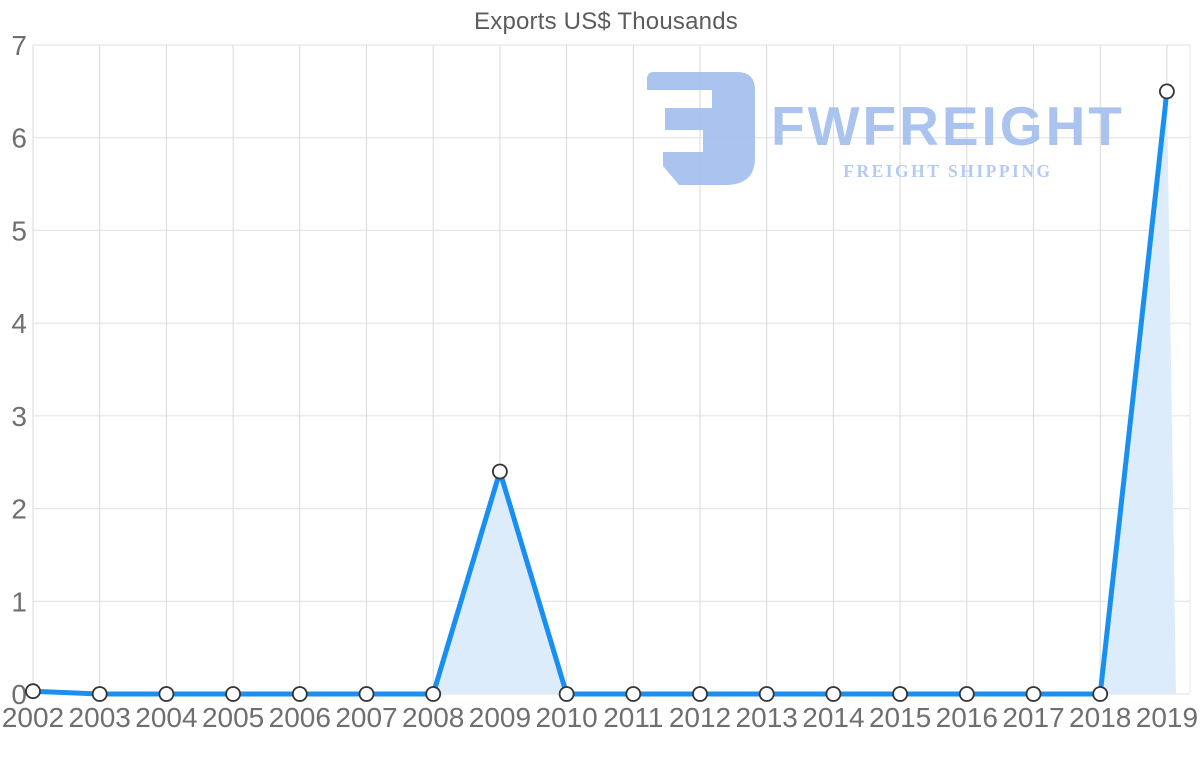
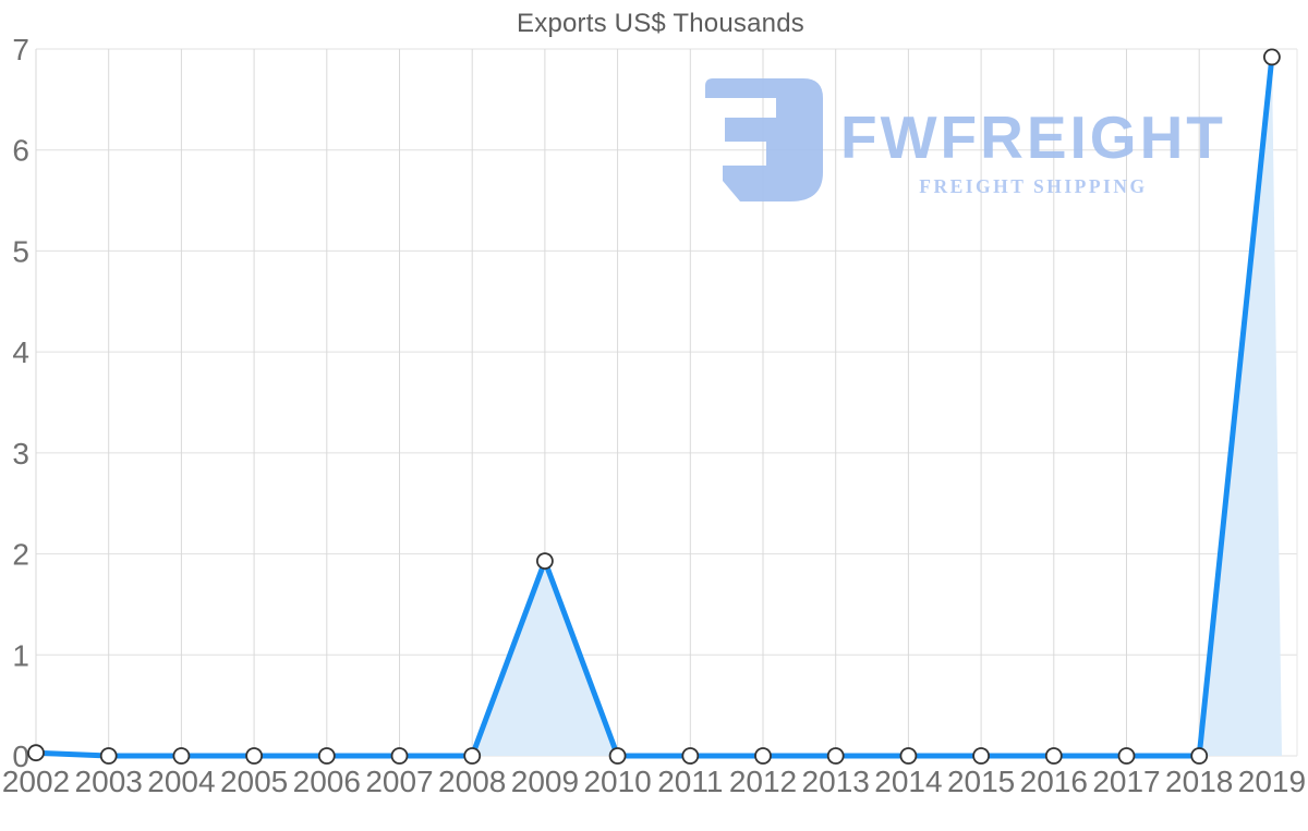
2009: 2.4 -> 1.9
2019: 6.5 -> 6.9
